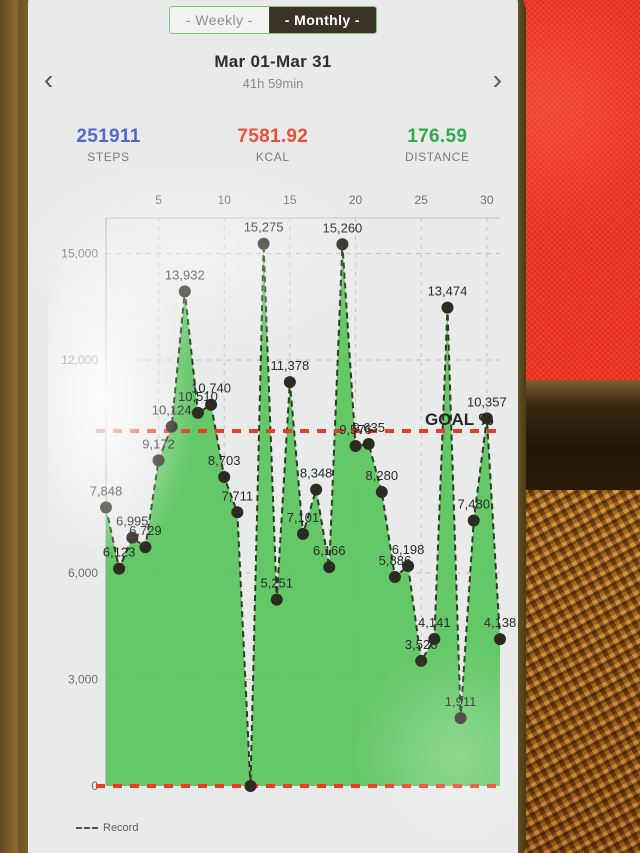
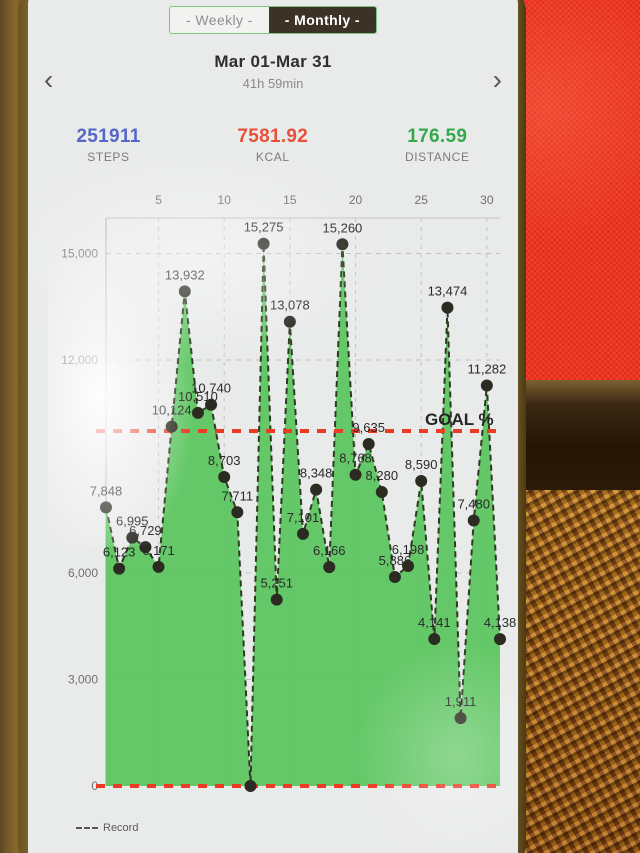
5: 9,172 -> 6,171
15: 11,378 -> 13,078
20: 9,576 -> 8,768
25: 3,526 -> 8,590
30: 10,357 -> 11,282
